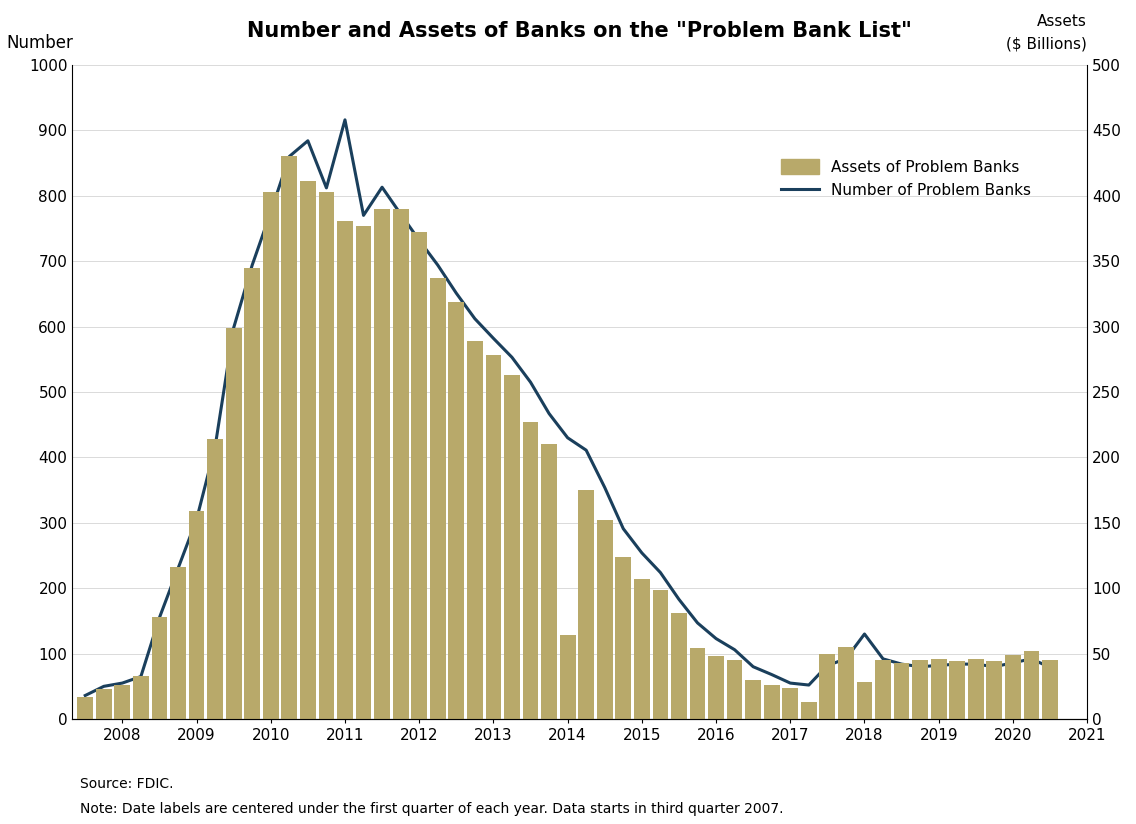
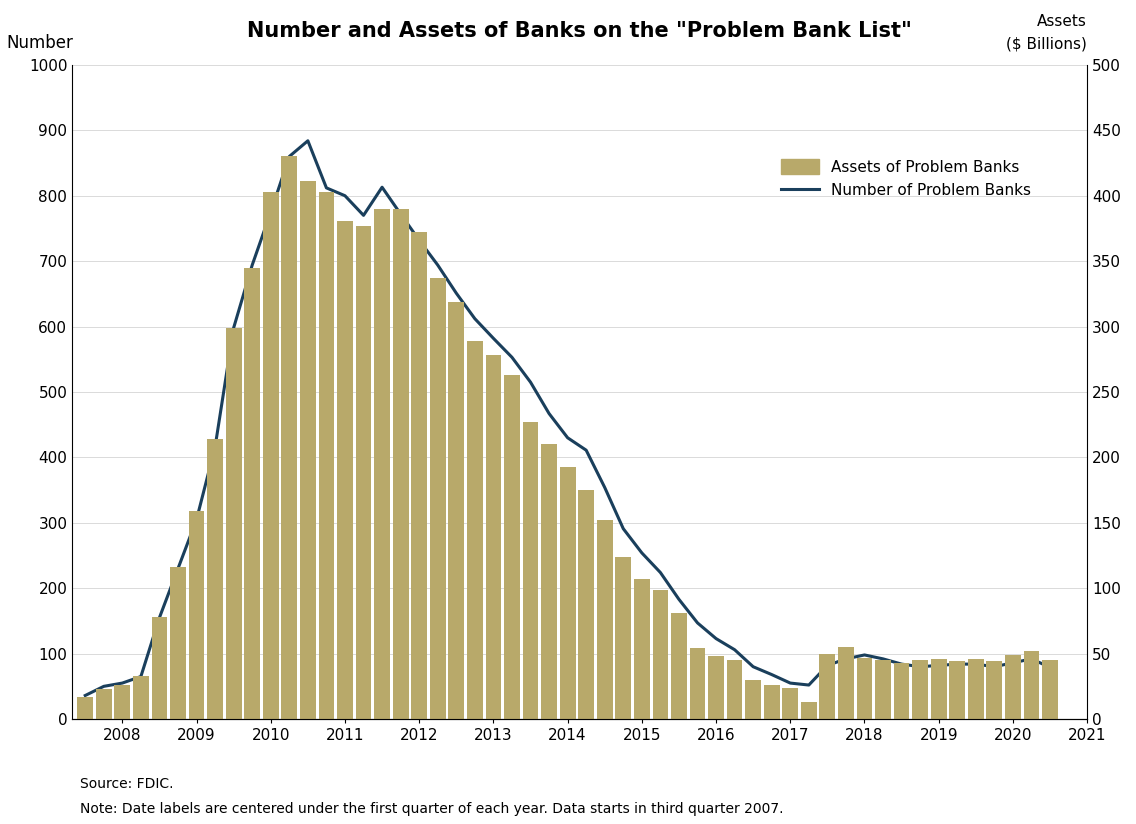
Number of Problem Banks/2011: 916 -> 800
Assets of Problem Banks/2014: 64 -> 193
Number of Problem Banks/2018: 130 -> 98
Assets of Problem Banks/2018: 28 -> 47
